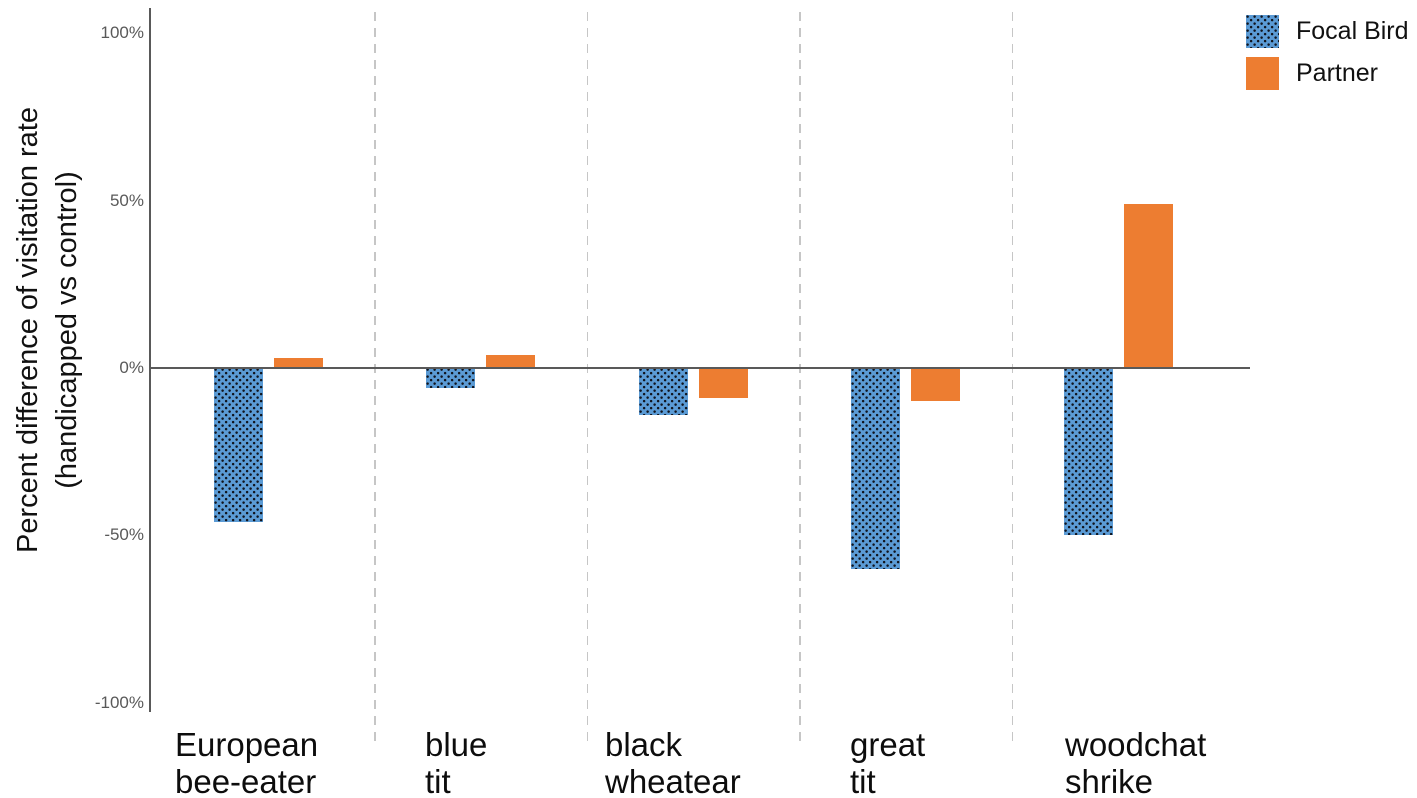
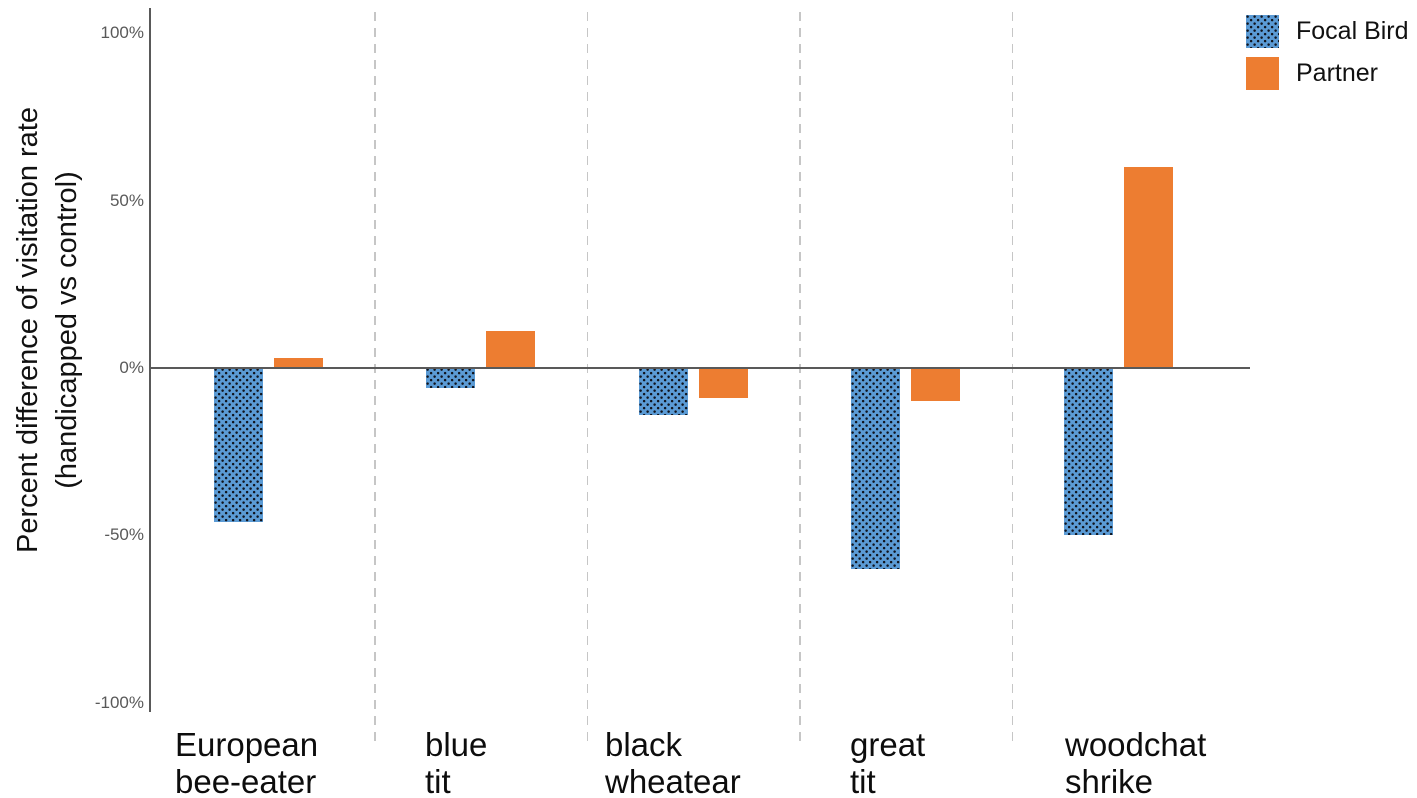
Partner/blue tit: 4% -> 11%
Partner/woodchat shrike: 49% -> 60%
